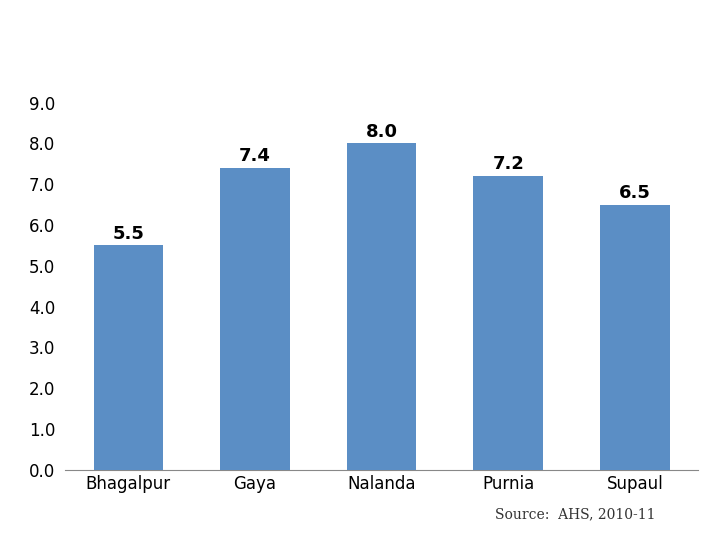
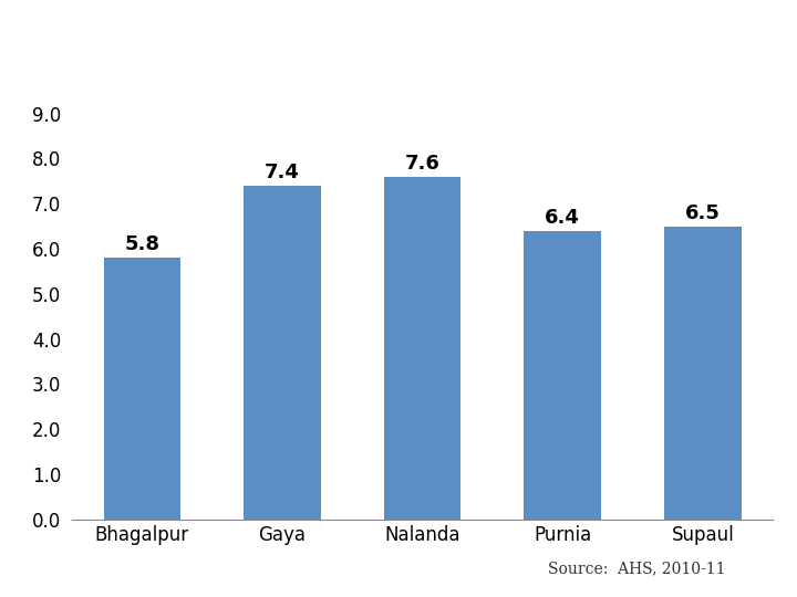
Bhagalpur: 5.5 -> 5.8
Nalanda: 8.0 -> 7.6
Purnia: 7.2 -> 6.4
